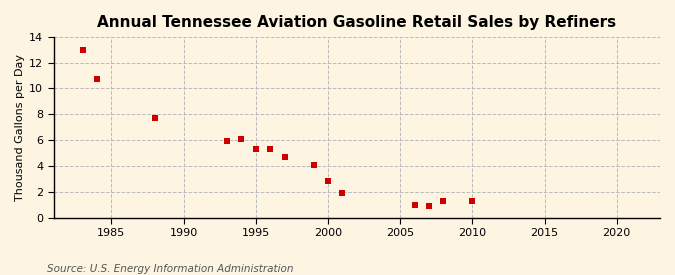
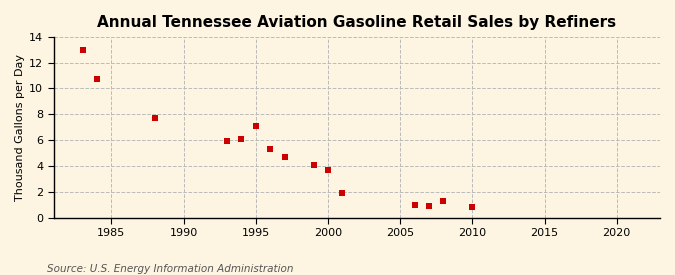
1995: 5.3 -> 7.1
2000: 2.8 -> 3.7
2010: 1.3 -> 0.8
